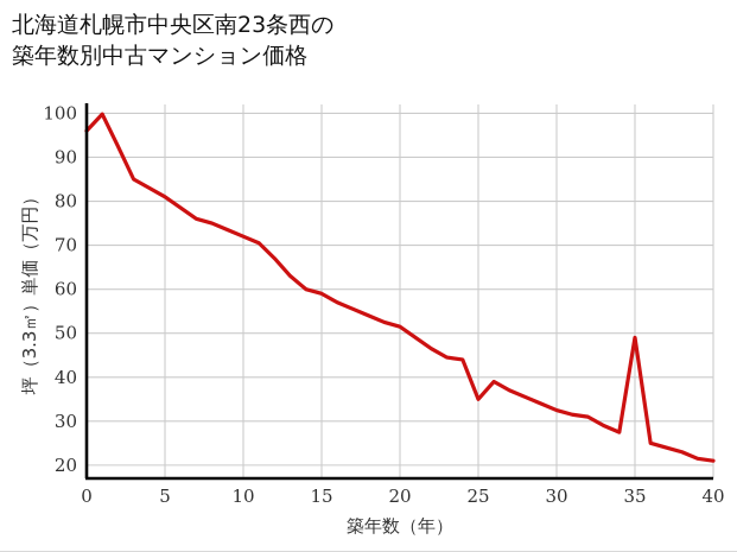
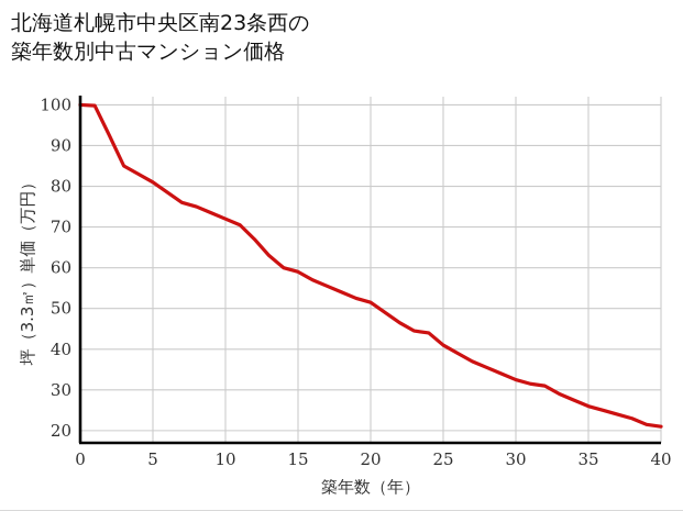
0: 96 -> 100
25: 35 -> 41
35: 49 -> 26
